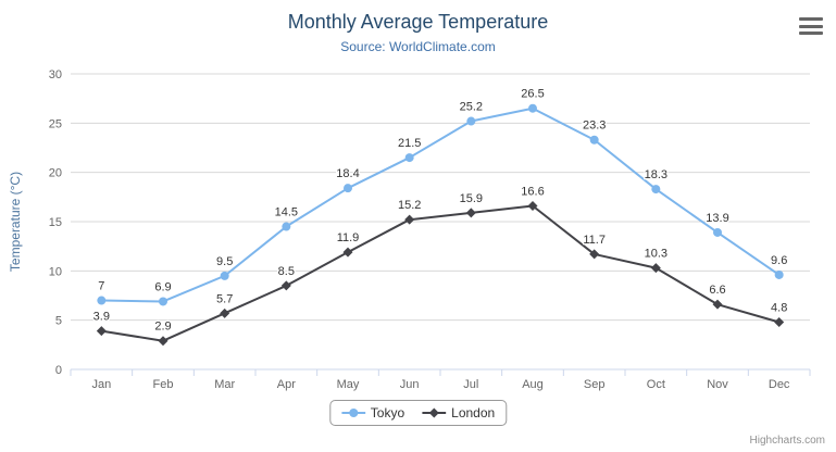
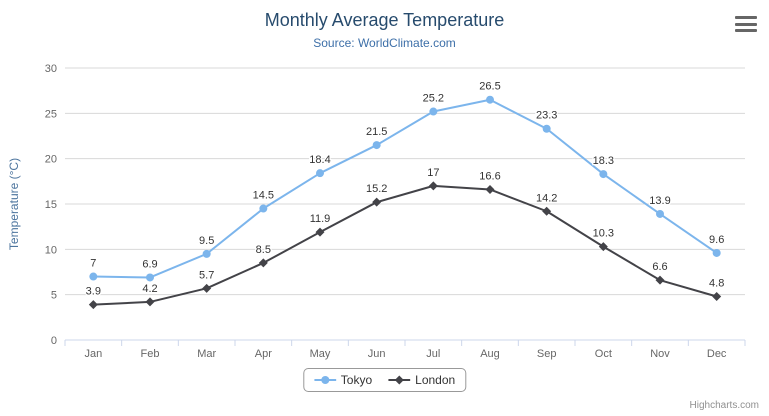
London/Feb: 2.9 -> 4.2
London/Jul: 15.9 -> 17
London/Sep: 11.7 -> 14.2
